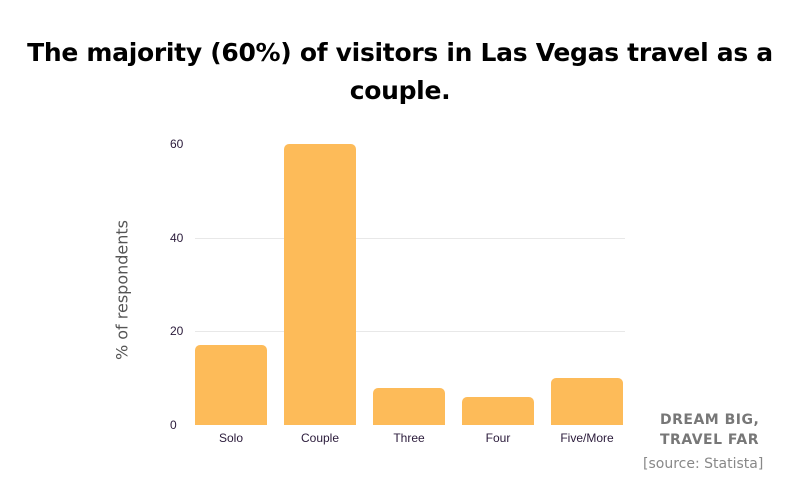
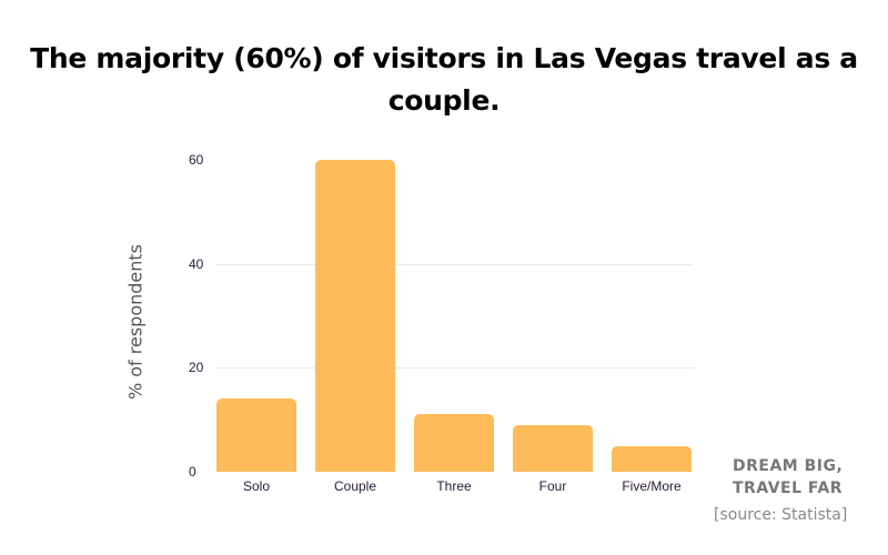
Solo: 17 -> 14
Three: 8 -> 11
Four: 6 -> 9
Five/More: 10 -> 5
